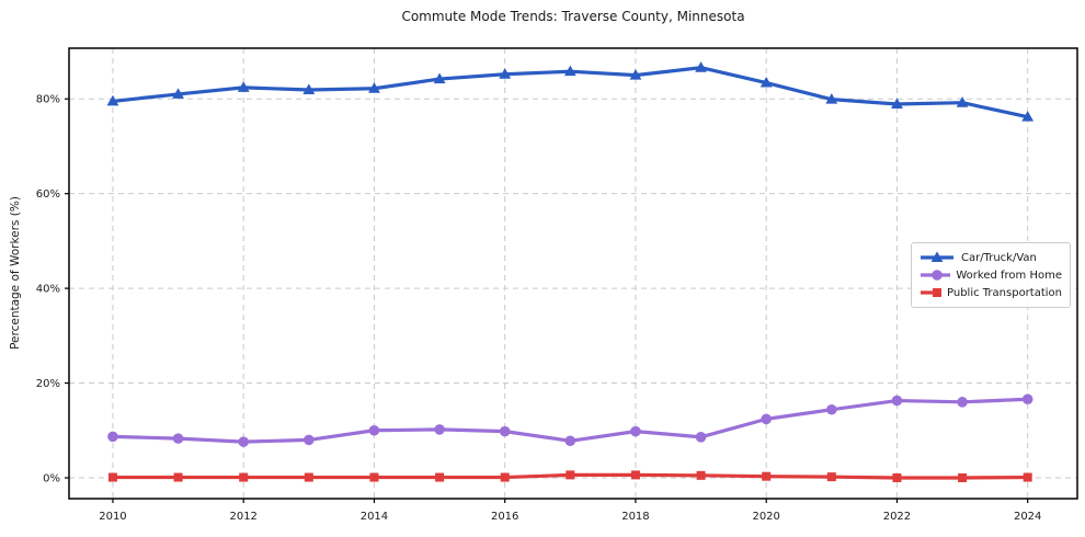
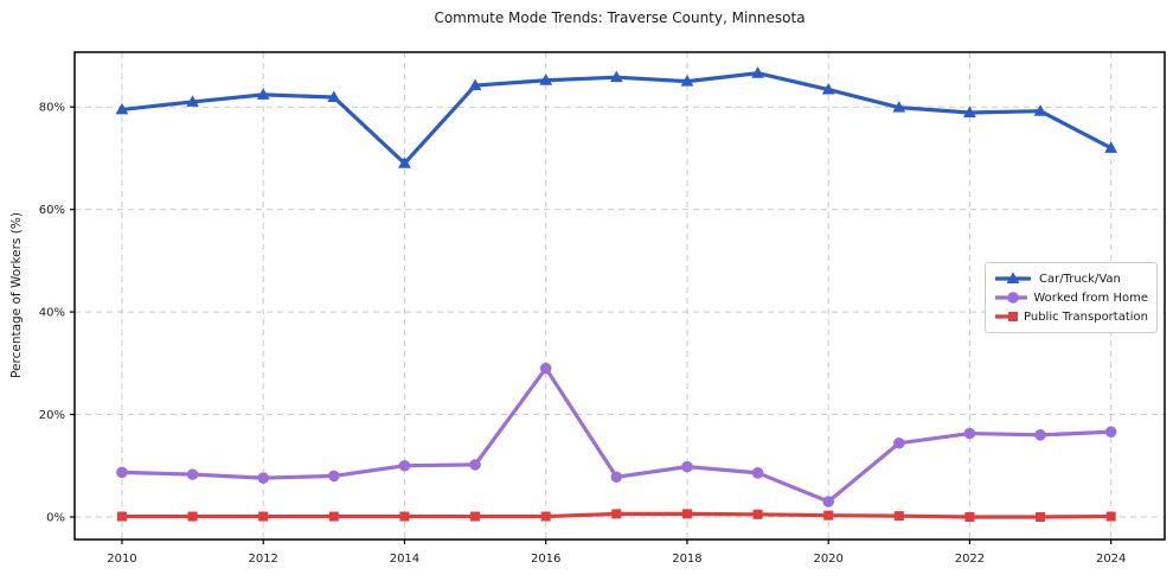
Car/Truck/Van/2014: 82% -> 69%
Worked from Home/2016: 10% -> 29%
Worked from Home/2020: 12% -> 3%
Car/Truck/Van/2024: 76% -> 72%
